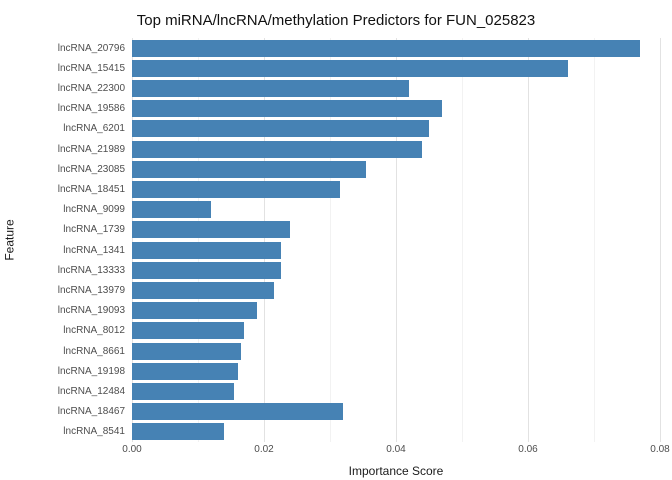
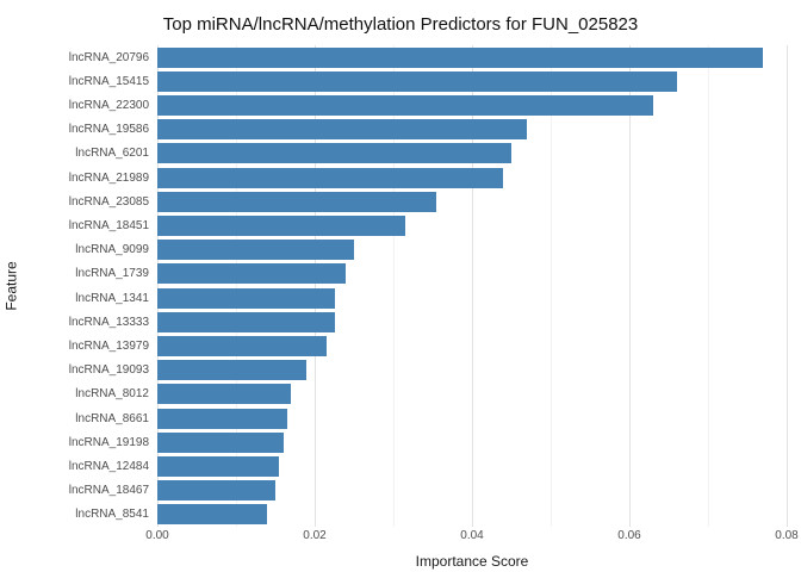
lncRNA_22300: 0.042 -> 0.063
lncRNA_9099: 0.012 -> 0.025
lncRNA_18467: 0.032 -> 0.015
